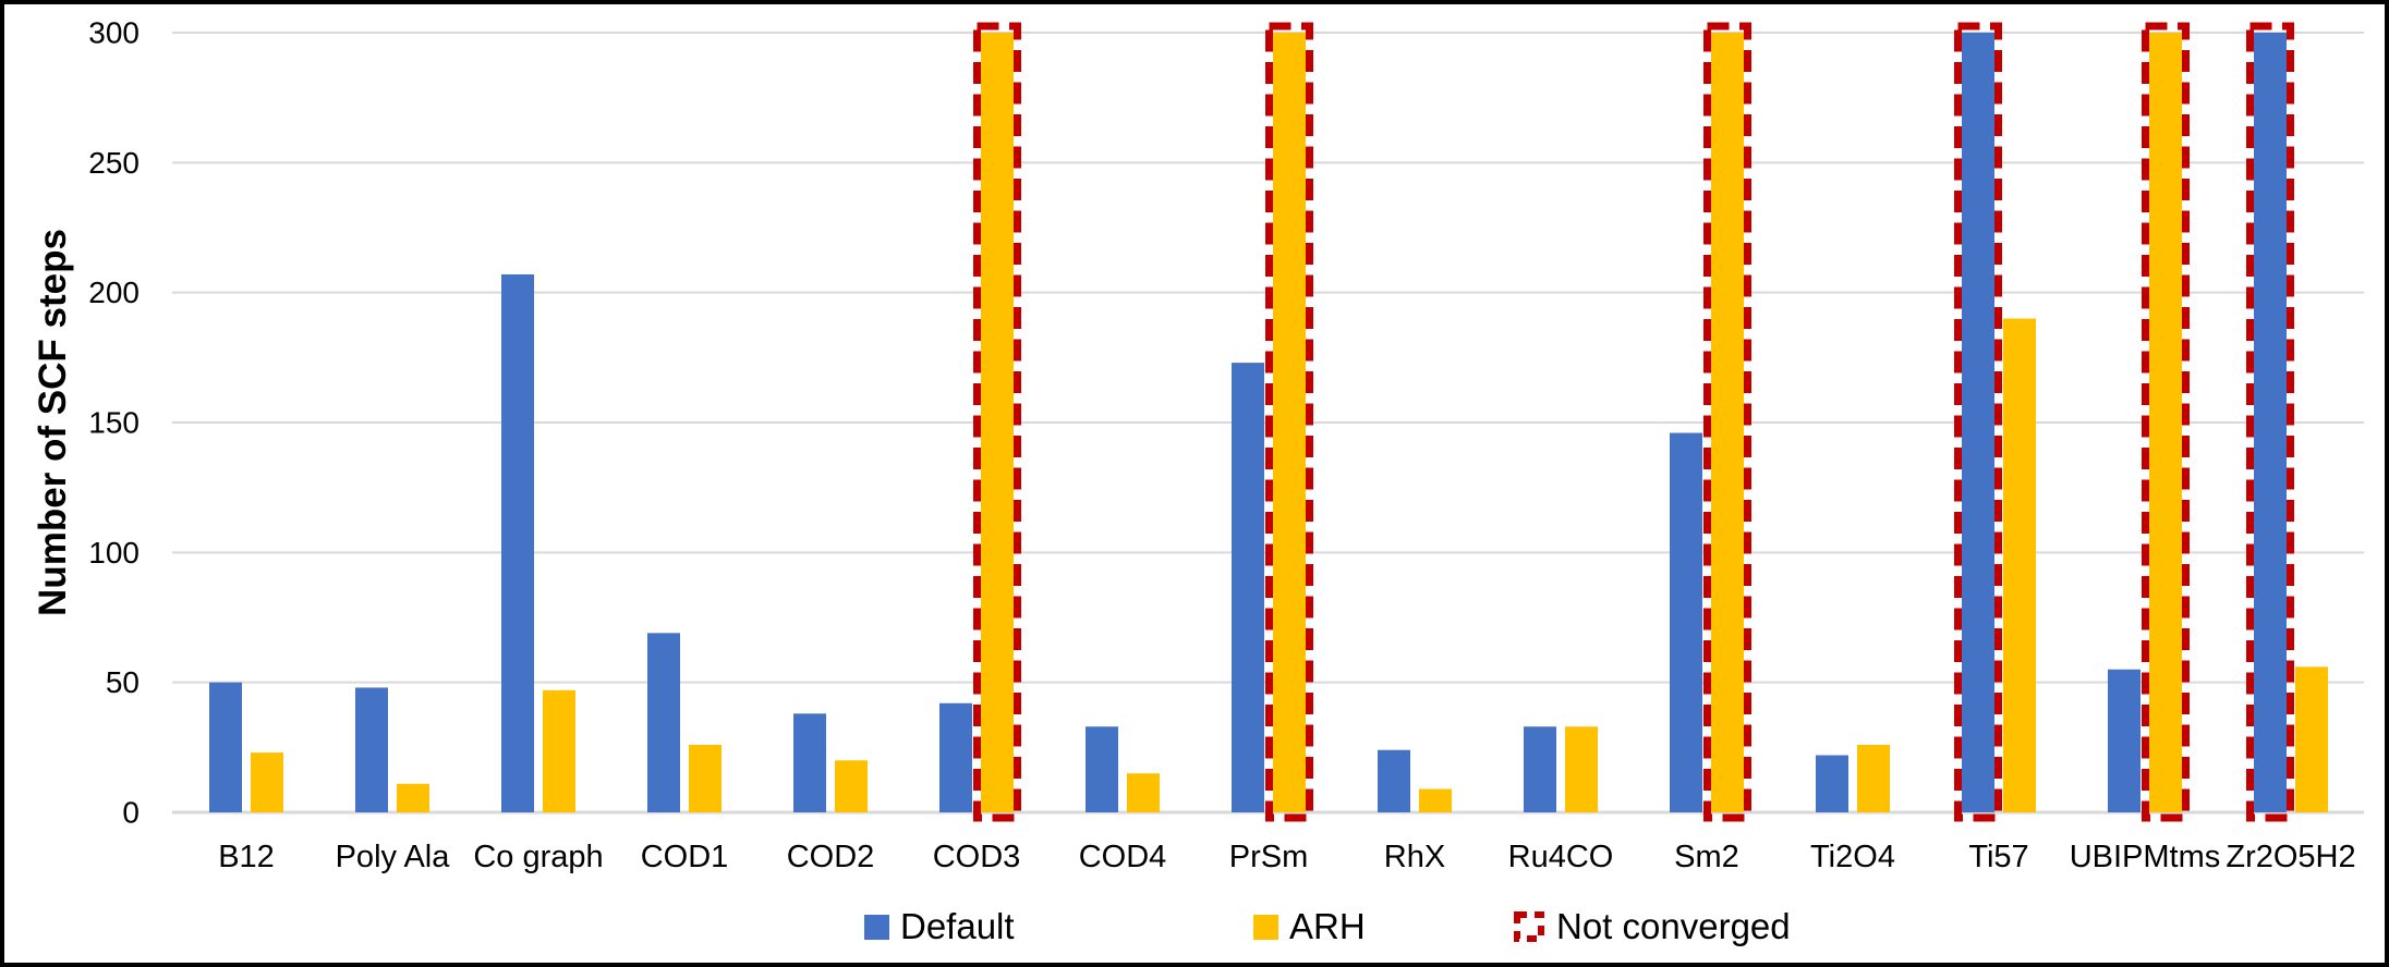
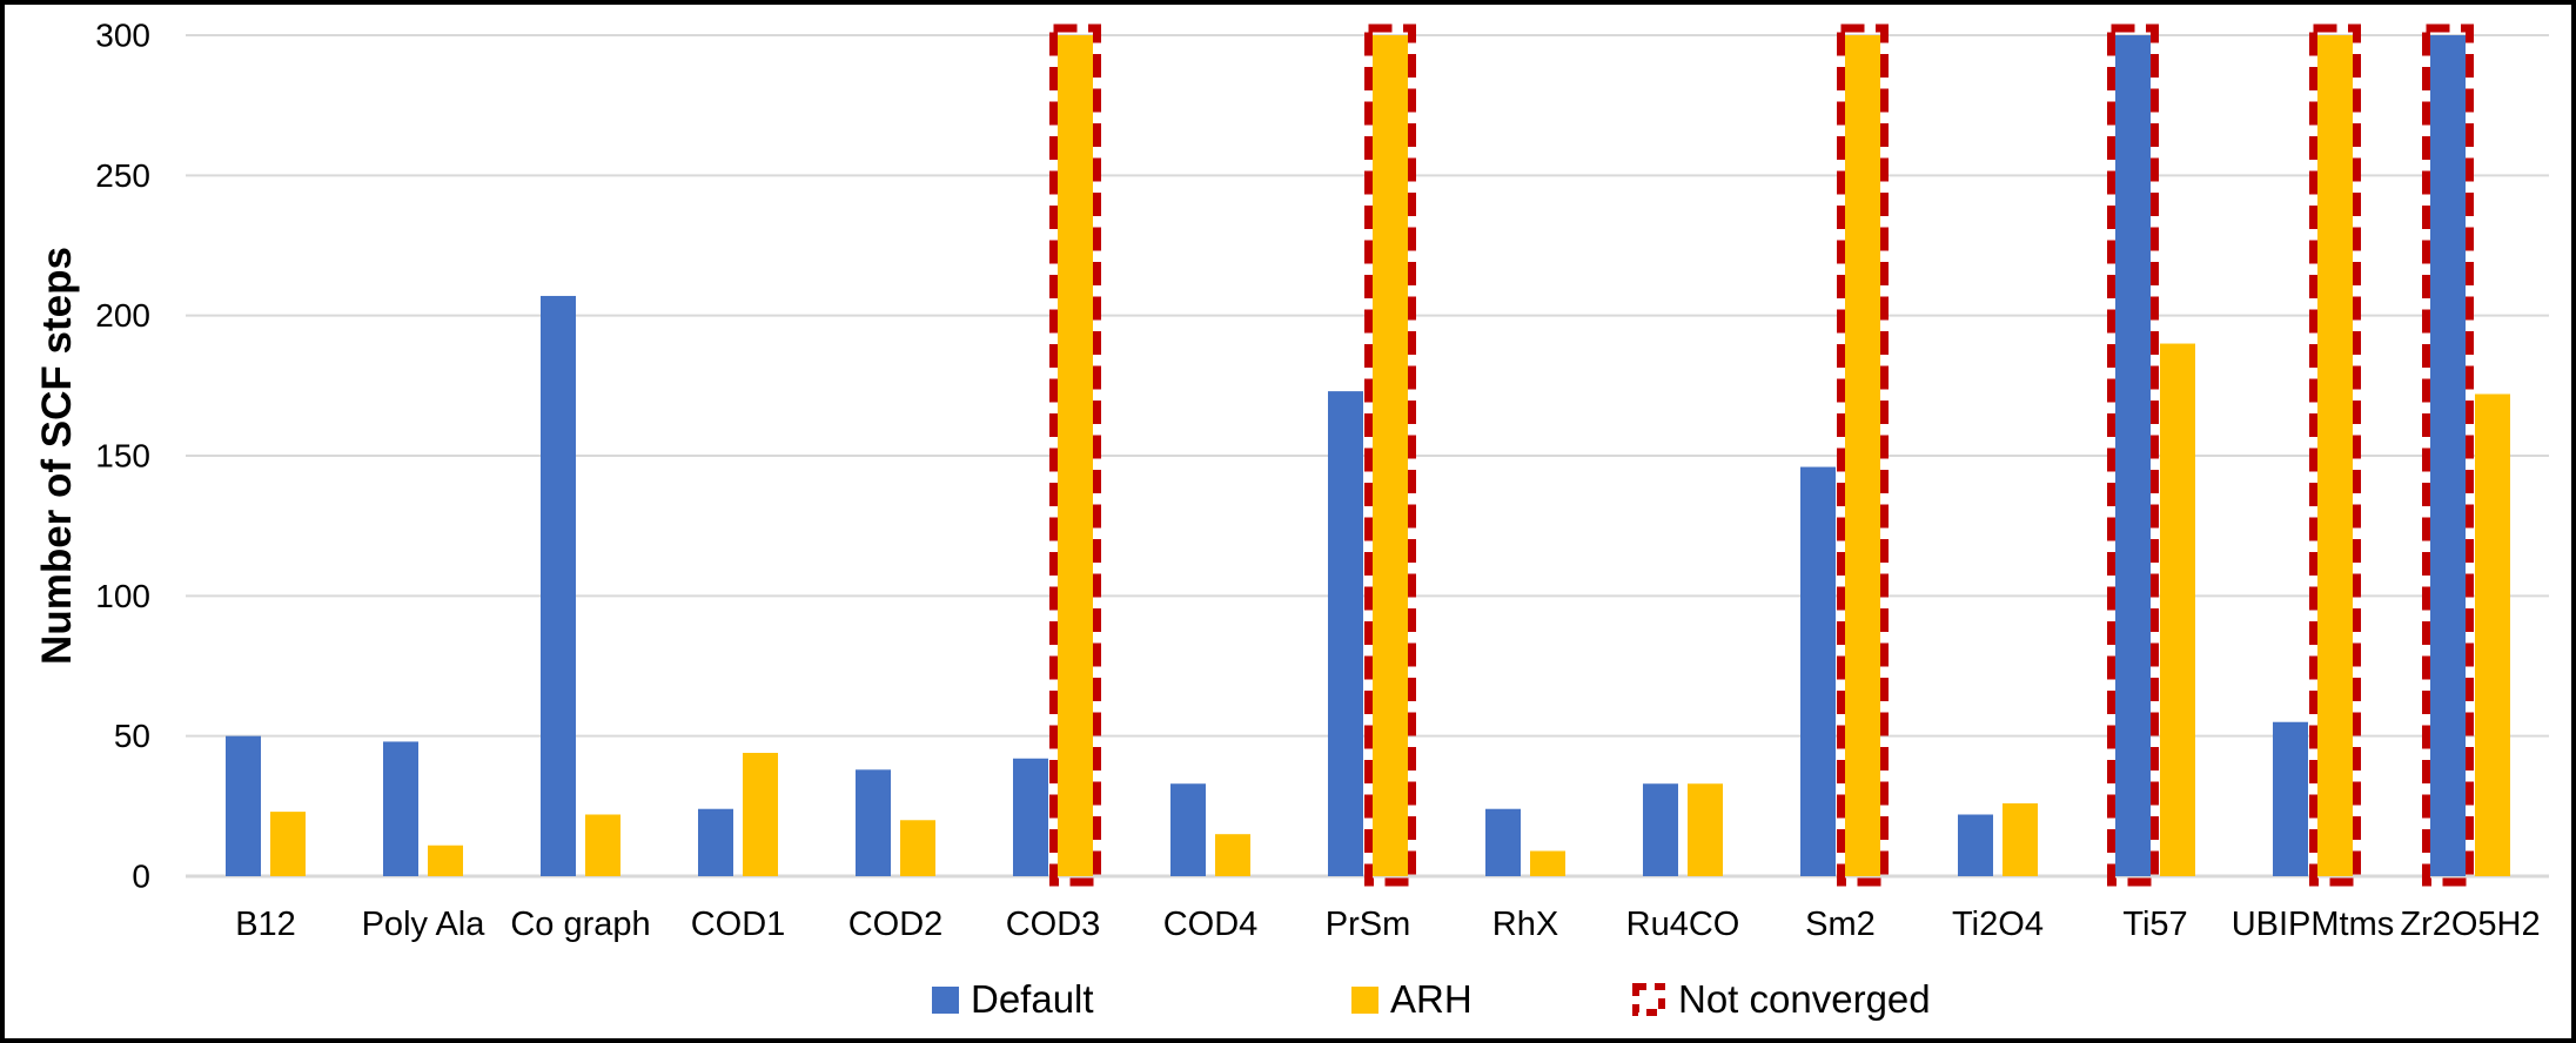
ARH/Co graph: 47 -> 22
Default/COD1: 69 -> 24
ARH/COD1: 26 -> 44
ARH/Zr2O5H2: 56 -> 172
